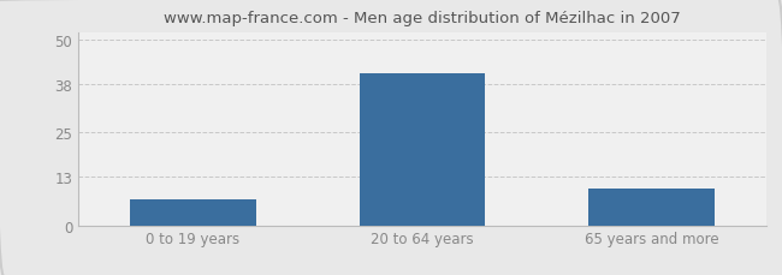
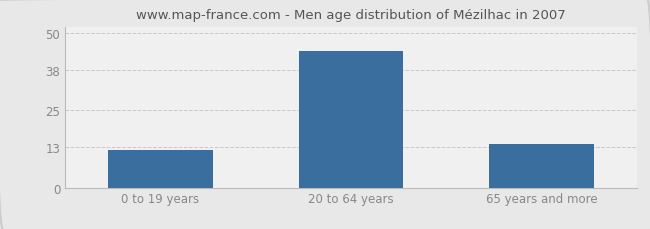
0 to 19 years: 7 -> 12
20 to 64 years: 41 -> 44
65 years and more: 10 -> 14
